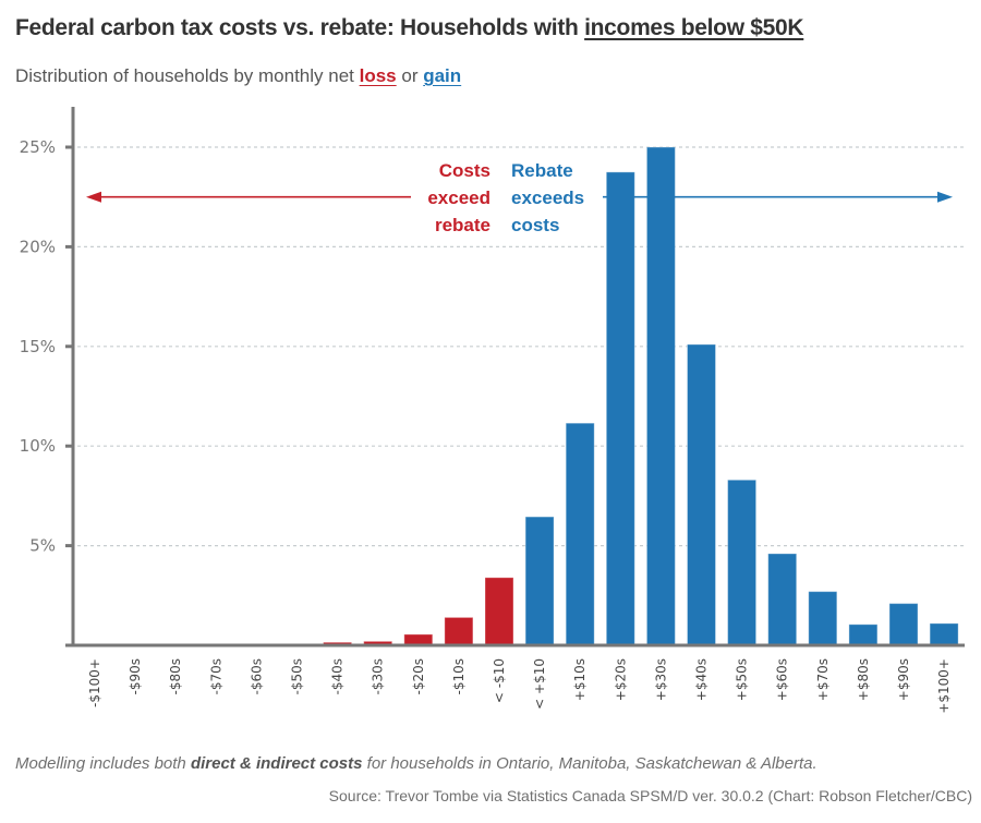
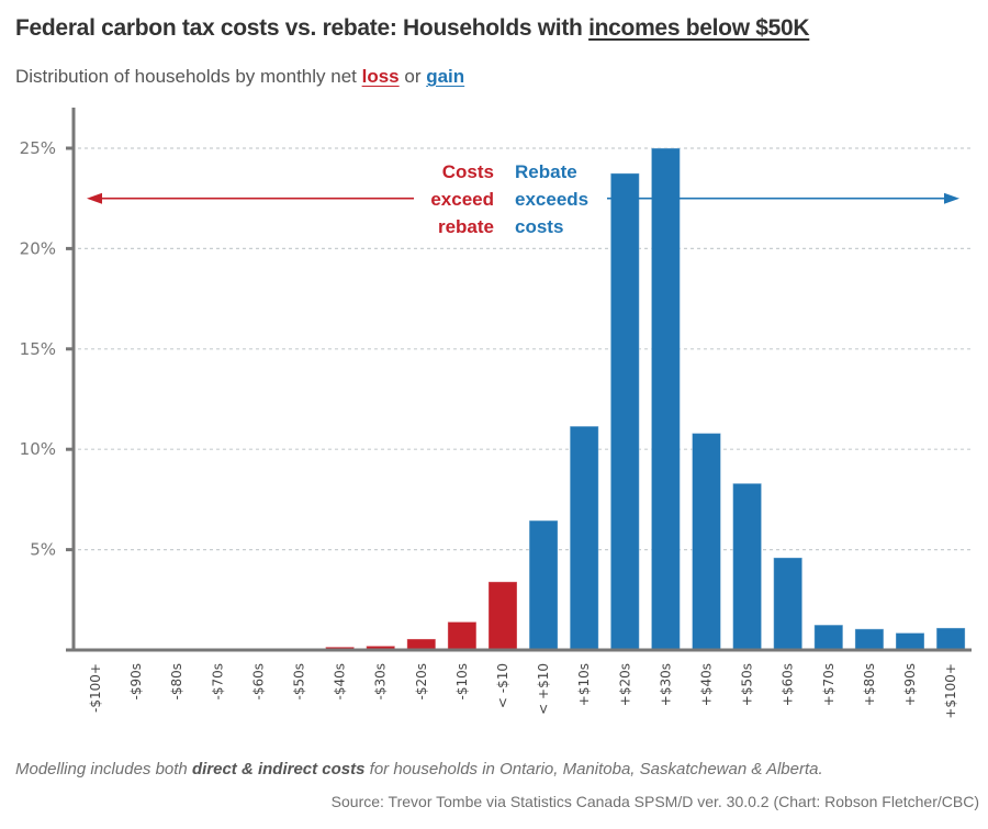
+$40s: 15.1% -> 10.8%
+$70s: 2.7% -> 1.2%
+$90s: 2.1% -> 0.8%
